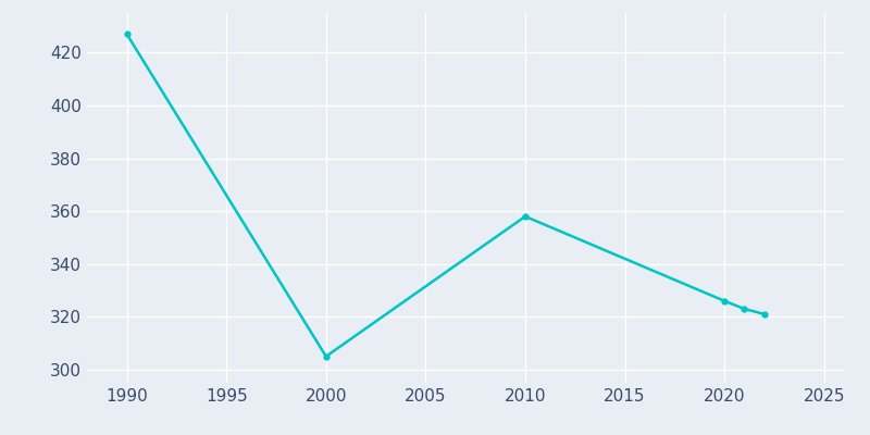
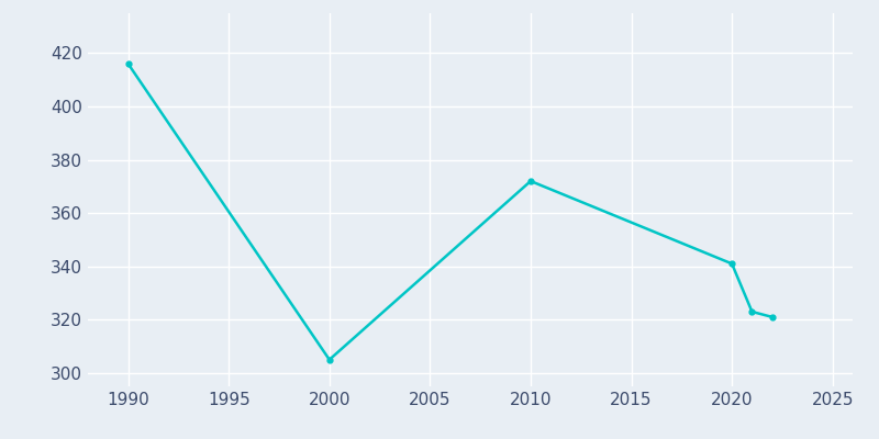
1990: 427 -> 416
2010: 358 -> 372
2020: 326 -> 341
